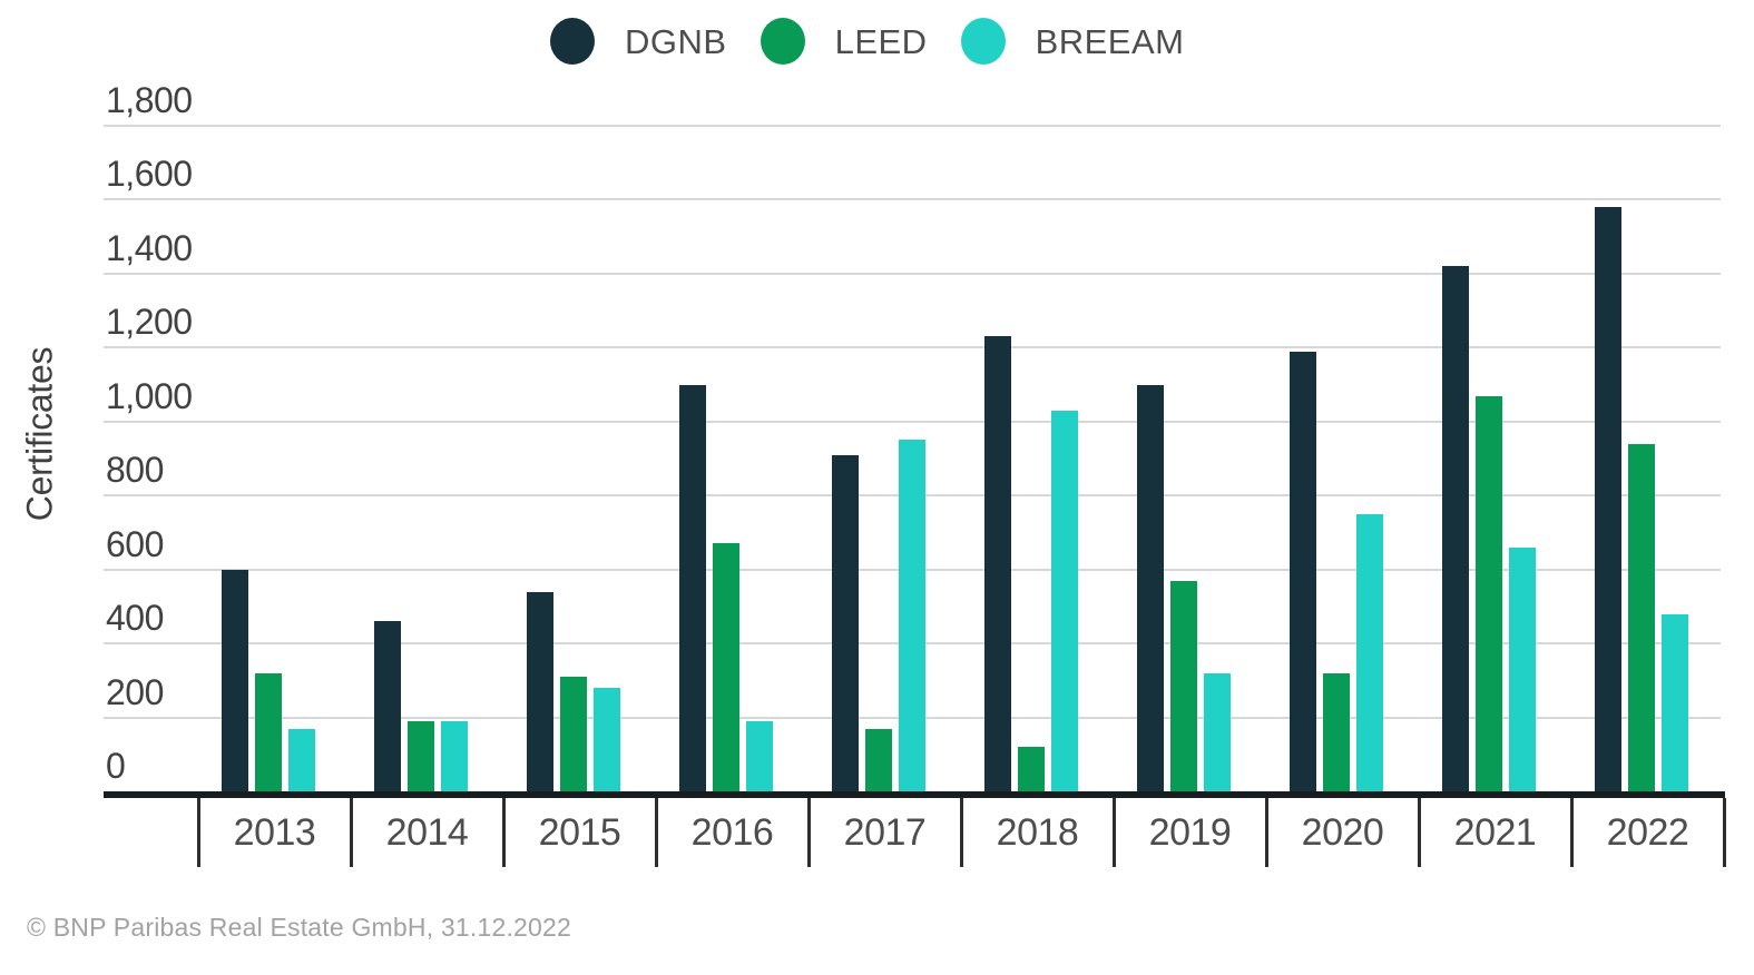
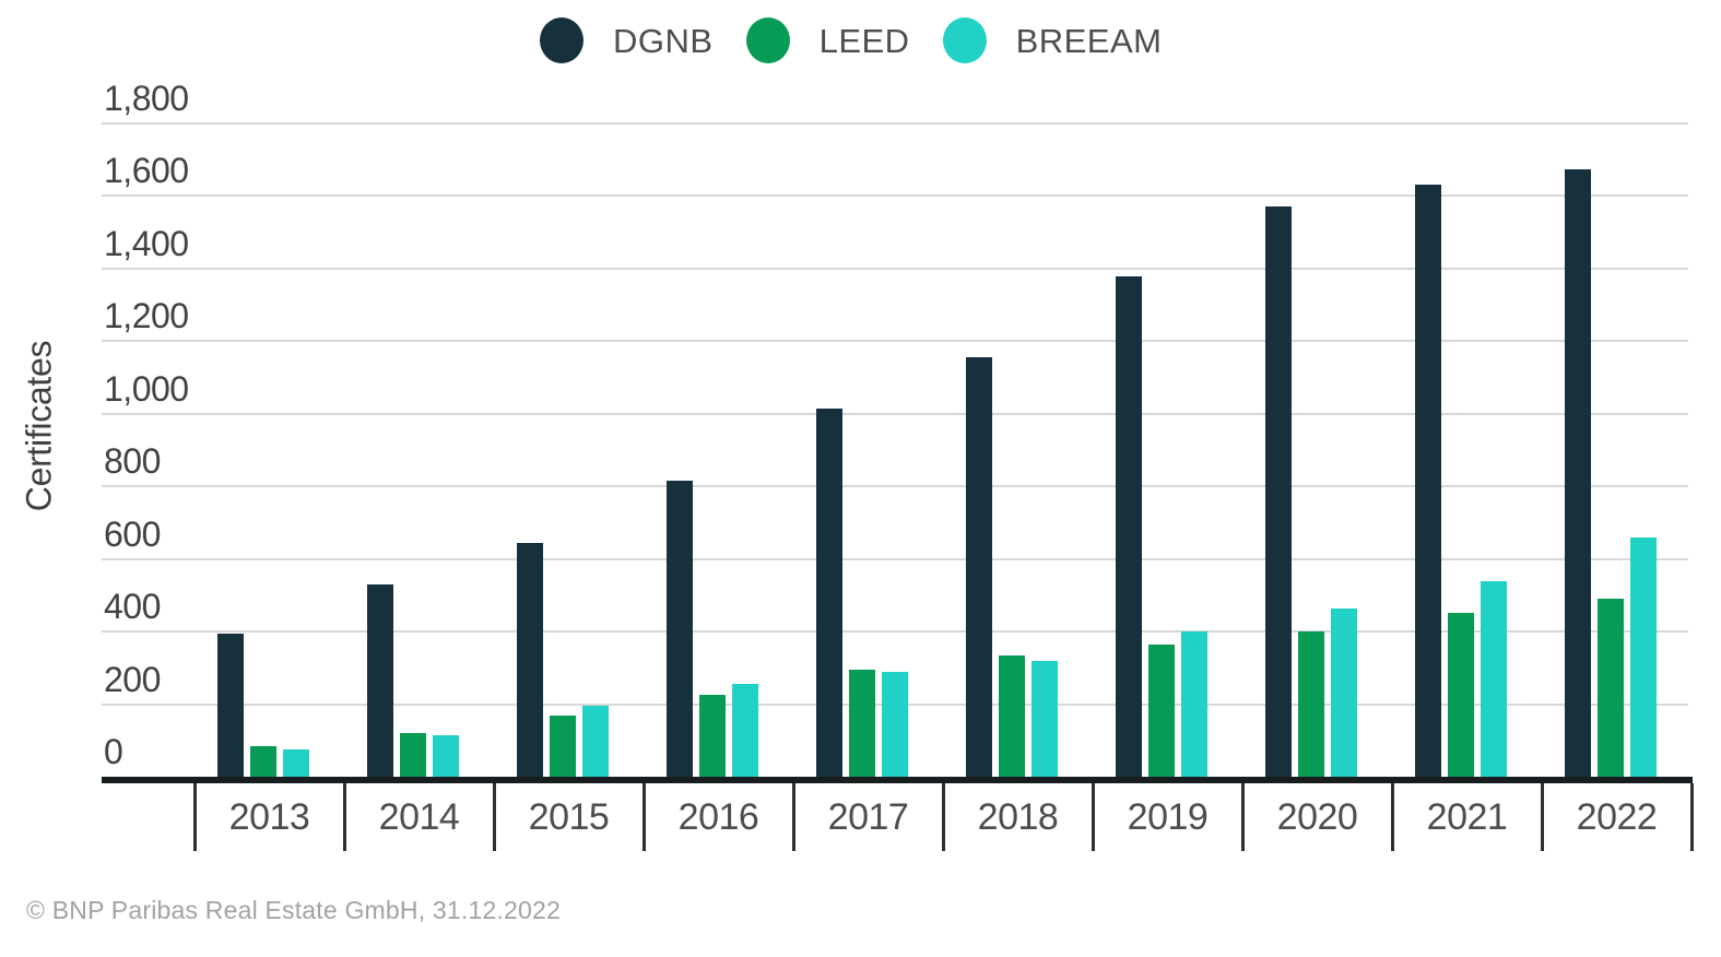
DGNB/2013: 600 -> 400
LEED/2013: 320 -> 80
BREEAM/2013: 170 -> 80
DGNB/2014: 460 -> 530
LEED/2014: 190 -> 120
BREEAM/2014: 190 -> 120
DGNB/2015: 540 -> 640
LEED/2015: 310 -> 170
BREEAM/2015: 280 -> 200
DGNB/2016: 1100 -> 820
LEED/2016: 670 -> 220
BREEAM/2016: 190 -> 260
DGNB/2017: 910 -> 1020
LEED/2017: 170 -> 300
BREEAM/2017: 950 -> 290
DGNB/2018: 1230 -> 1160
LEED/2018: 120 -> 340
BREEAM/2018: 1030 -> 320
DGNB/2019: 1100 -> 1380
LEED/2019: 570 -> 360
BREEAM/2019: 320 -> 400
DGNB/2020: 1190 -> 1570
LEED/2020: 320 -> 400
BREEAM/2020: 750 -> 460
DGNB/2021: 1420 -> 1630
LEED/2021: 1070 -> 450
BREEAM/2021: 660 -> 540
DGNB/2022: 1580 -> 1680
LEED/2022: 940 -> 490
BREEAM/2022: 480 -> 660
